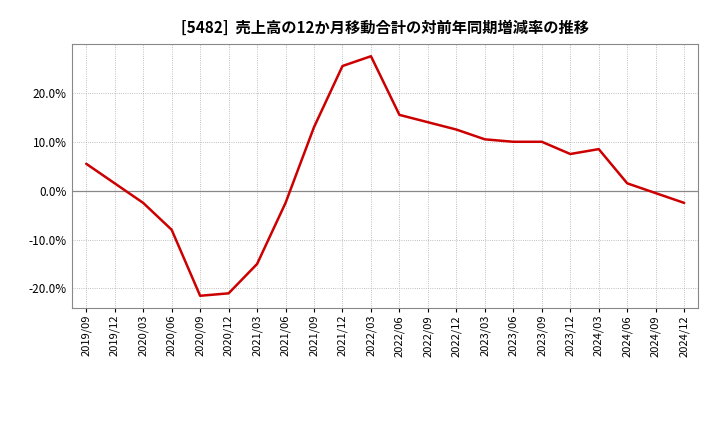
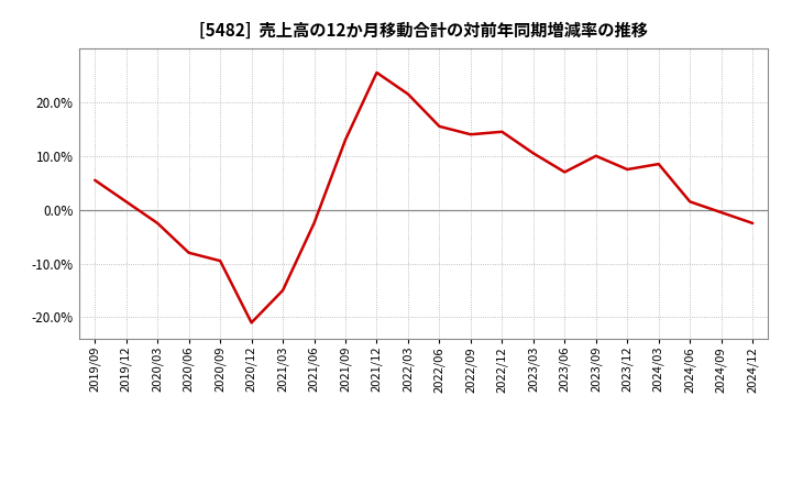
2020/09: -21.5% -> -9.5%
2022/03: 27.5% -> 21.5%
2022/12: 12.5% -> 14.5%
2023/06: 10.0% -> 7.0%
